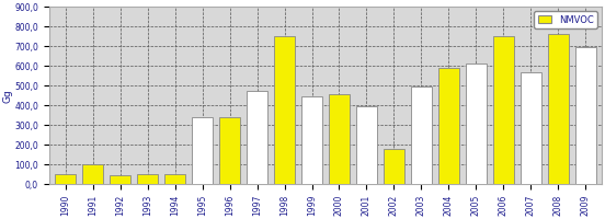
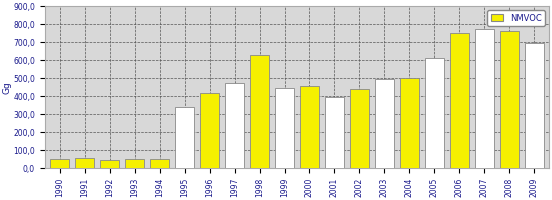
1991: 100 -> 60
1996: 340 -> 420
1998: 750 -> 630
2002: 180 -> 440
2004: 590 -> 500
2007: 570 -> 780
